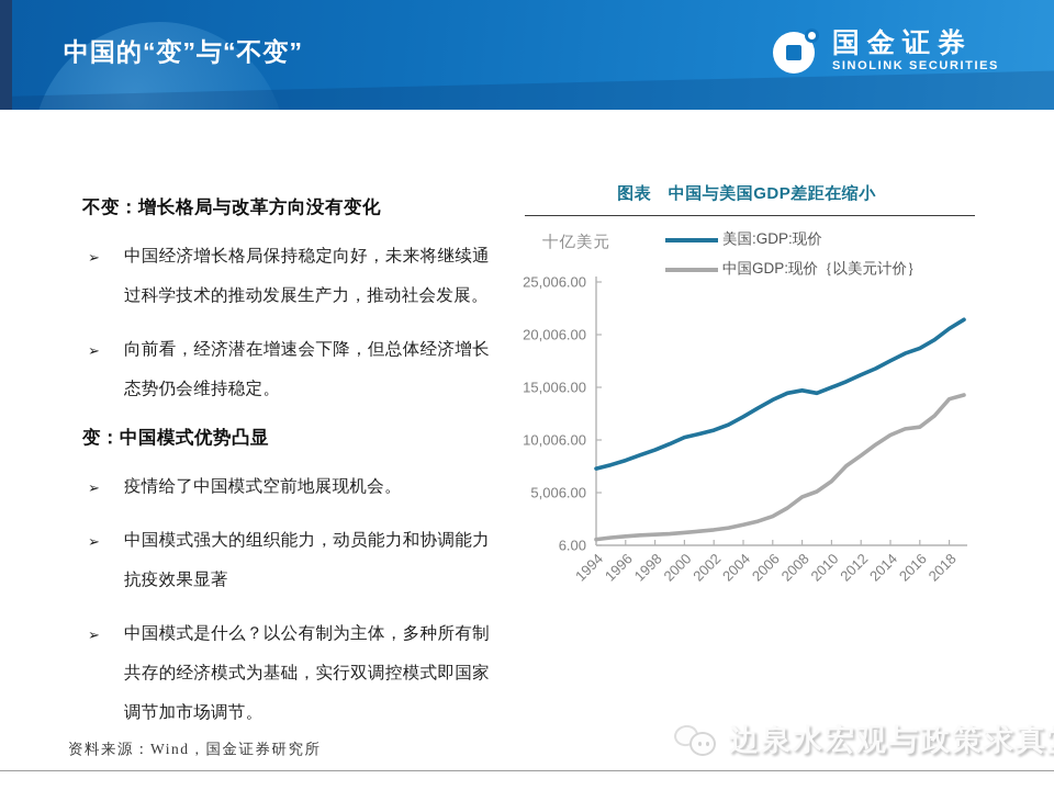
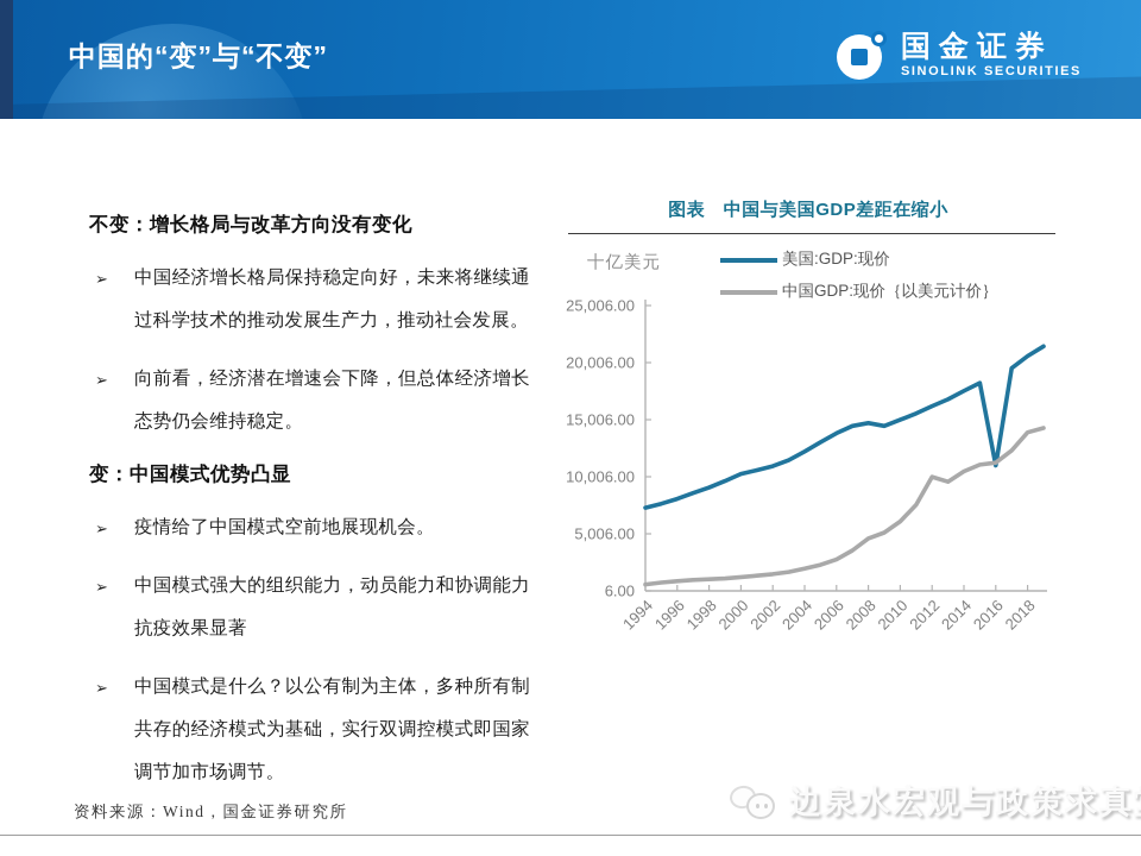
中国GDP:现价｛以美元计价｝/2012: 9000 -> 10000
美国:GDP:现价/2016: 19000 -> 11000
